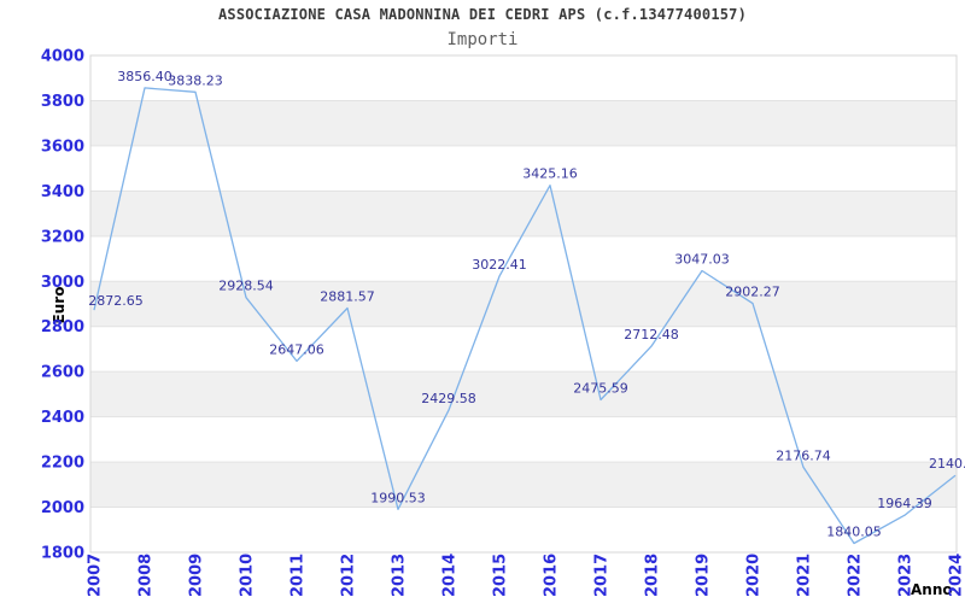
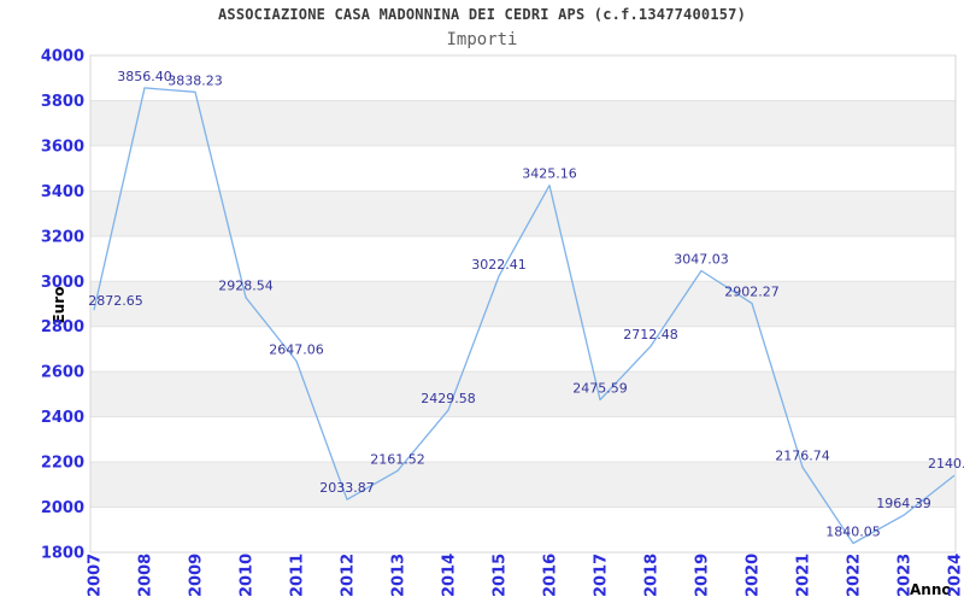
2012: 2881.57 -> 2033.87
2013: 1990.53 -> 2161.52
